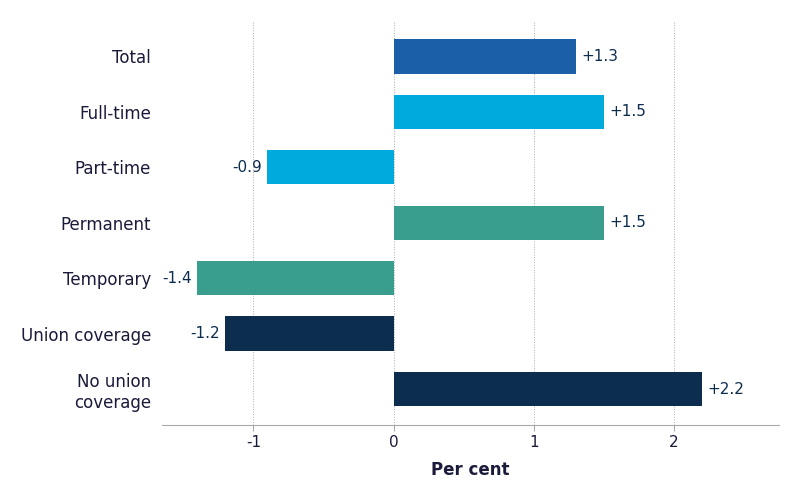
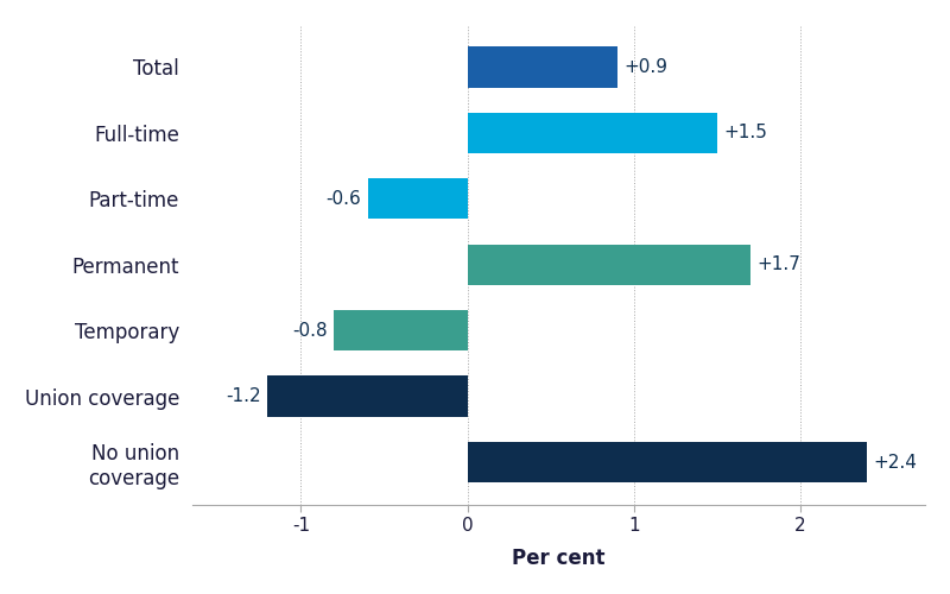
Total: +1.3 -> +0.9
Part-time: -0.9 -> -0.6
Permanent: +1.5 -> +1.7
Temporary: -1.4 -> -0.8
No union coverage: +2.2 -> +2.4
